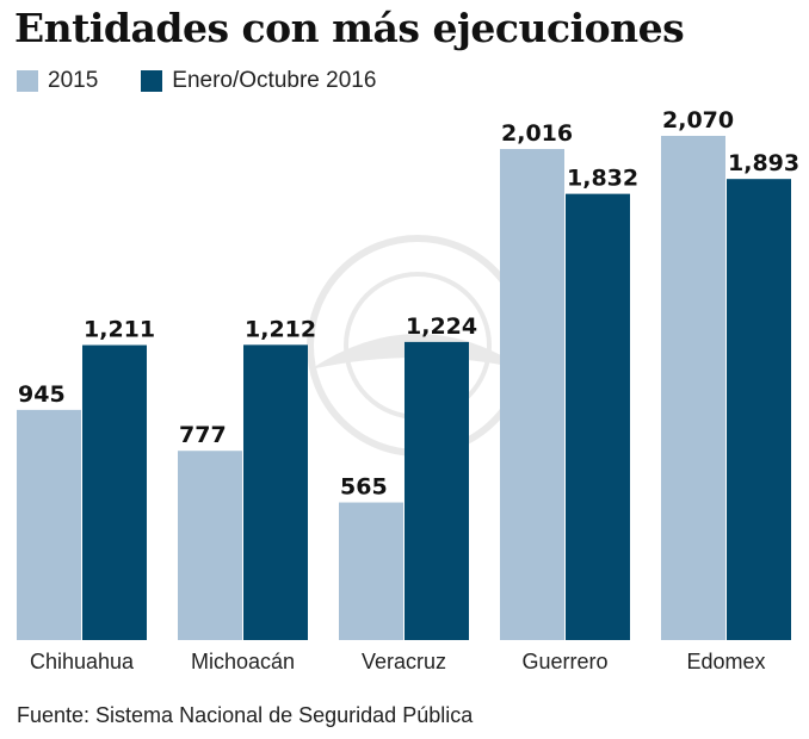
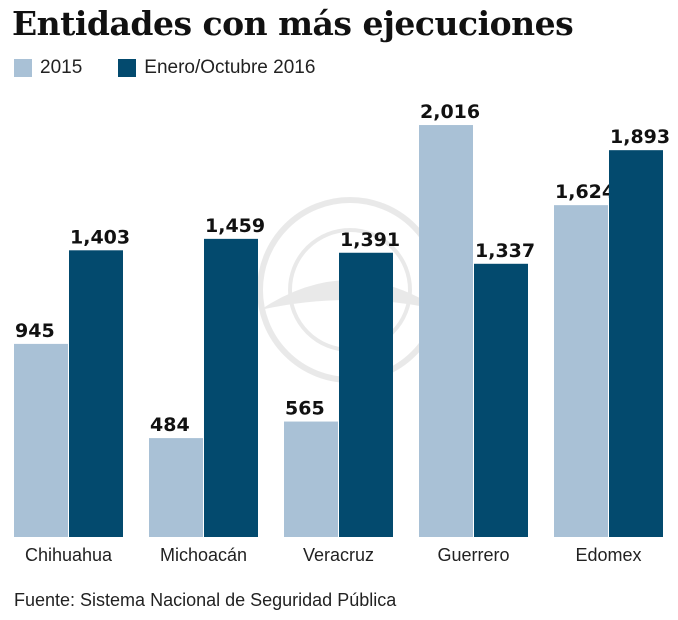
Enero/Octubre 2016/Chihuahua: 1,211 -> 1,403
2015/Michoacán: 777 -> 484
Enero/Octubre 2016/Michoacán: 1,212 -> 1,459
Enero/Octubre 2016/Veracruz: 1,224 -> 1,391
Enero/Octubre 2016/Guerrero: 1,832 -> 1,337
2015/Edomex: 2,070 -> 1,624
